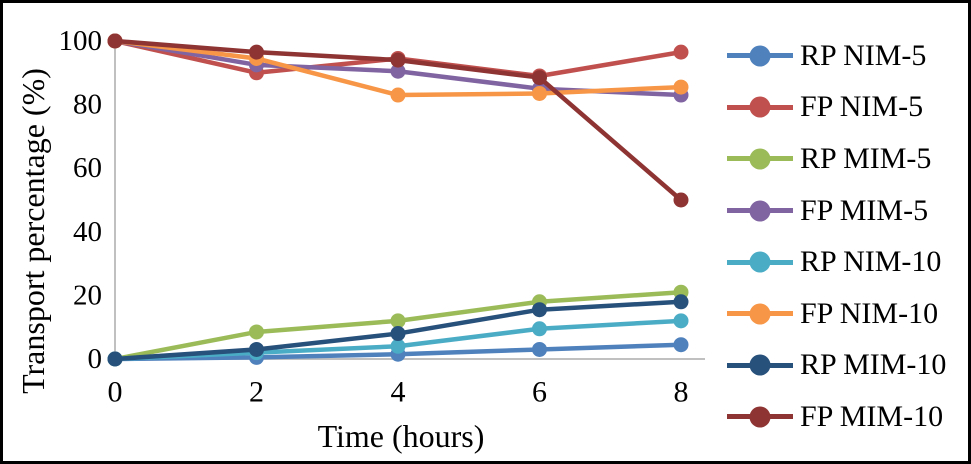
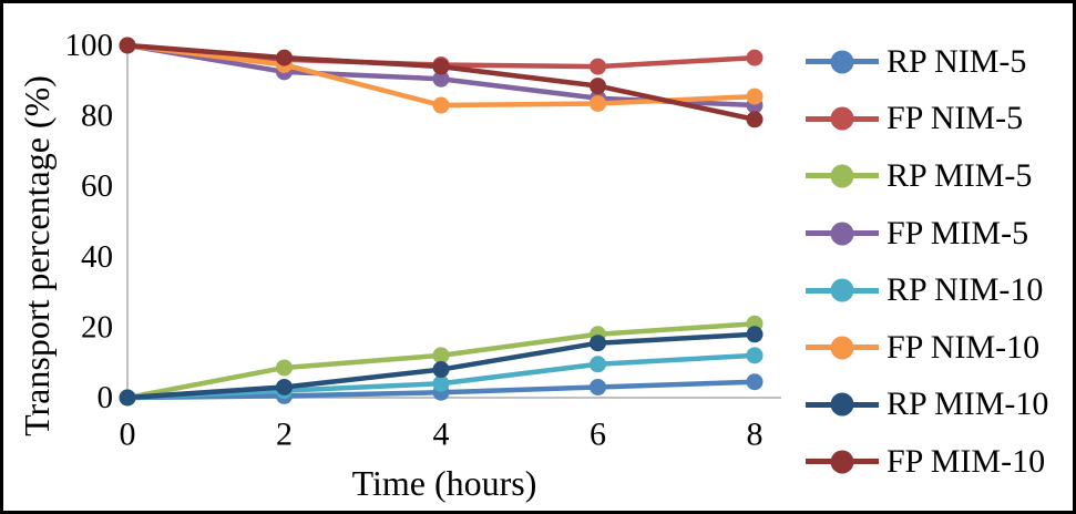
FP NIM-5/2: 90 -> 96
FP NIM-5/6: 89 -> 94
FP MIM-10/8: 50 -> 79
